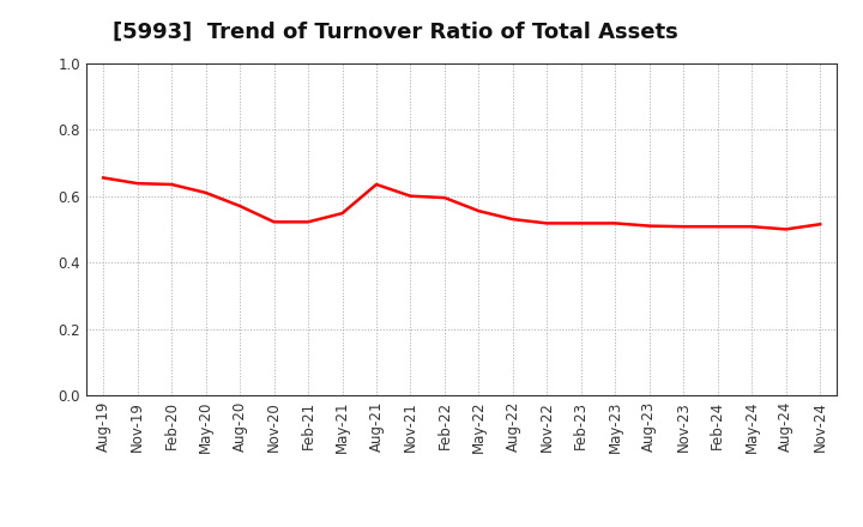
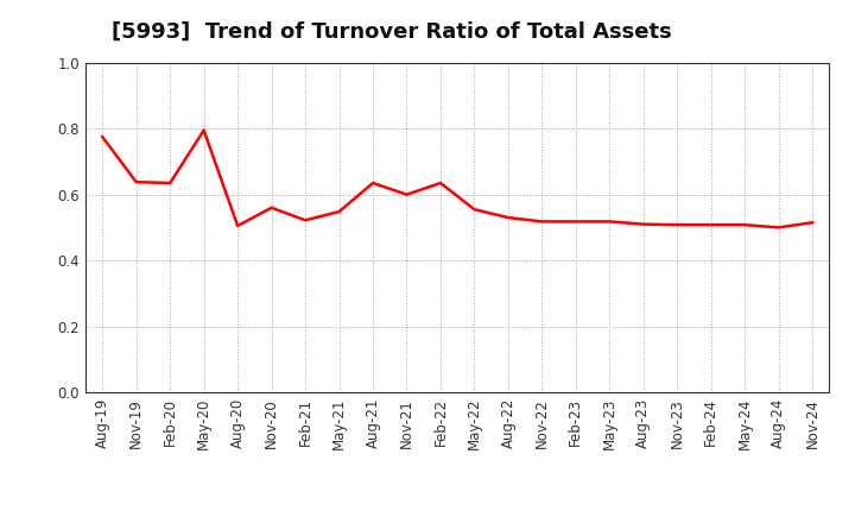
Aug-19: 0.655 -> 0.775
May-20: 0.610 -> 0.795
Aug-20: 0.570 -> 0.505
Nov-20: 0.522 -> 0.560
Feb-22: 0.595 -> 0.635
